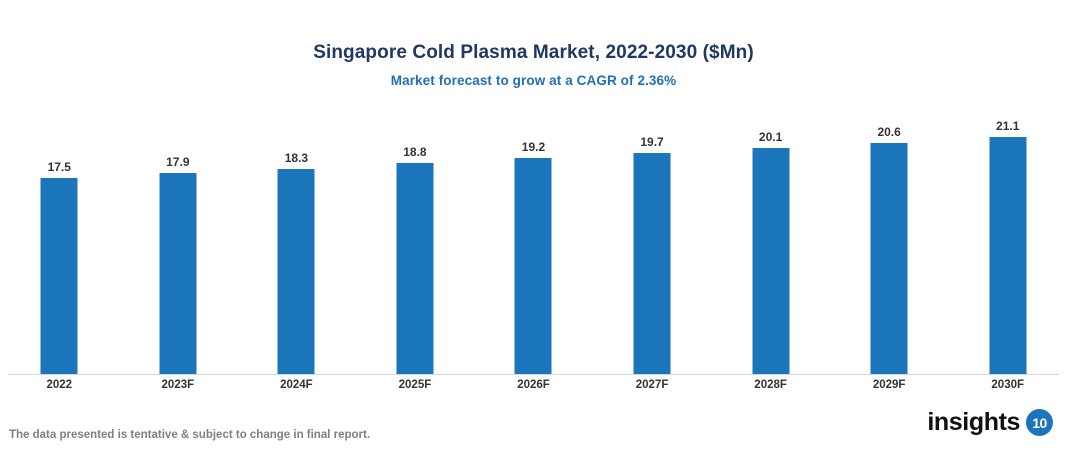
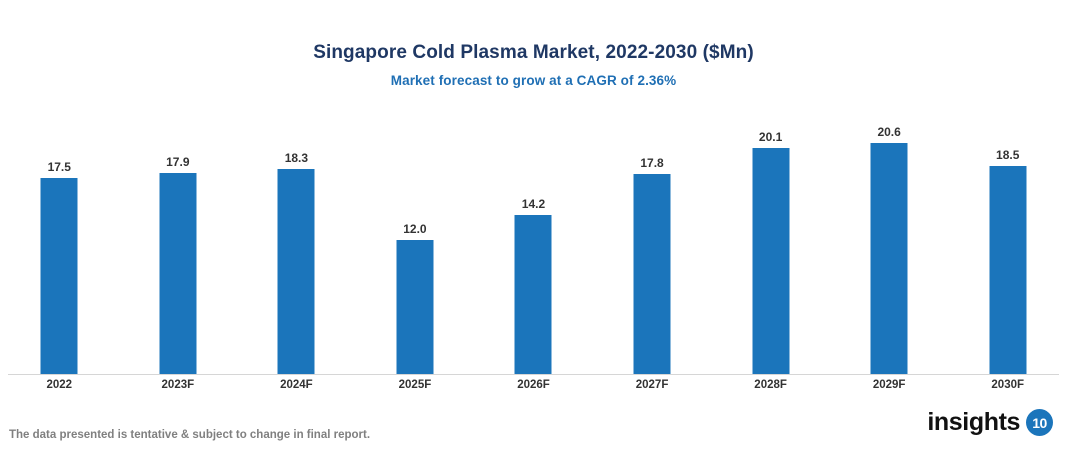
2025F: 18.8 -> 12.0
2026F: 19.2 -> 14.2
2027F: 19.7 -> 17.8
2030F: 21.1 -> 18.5
